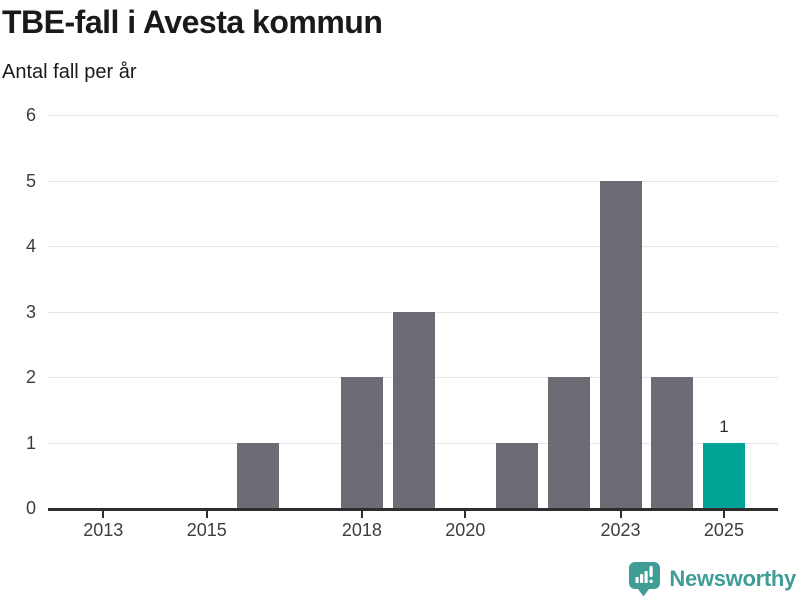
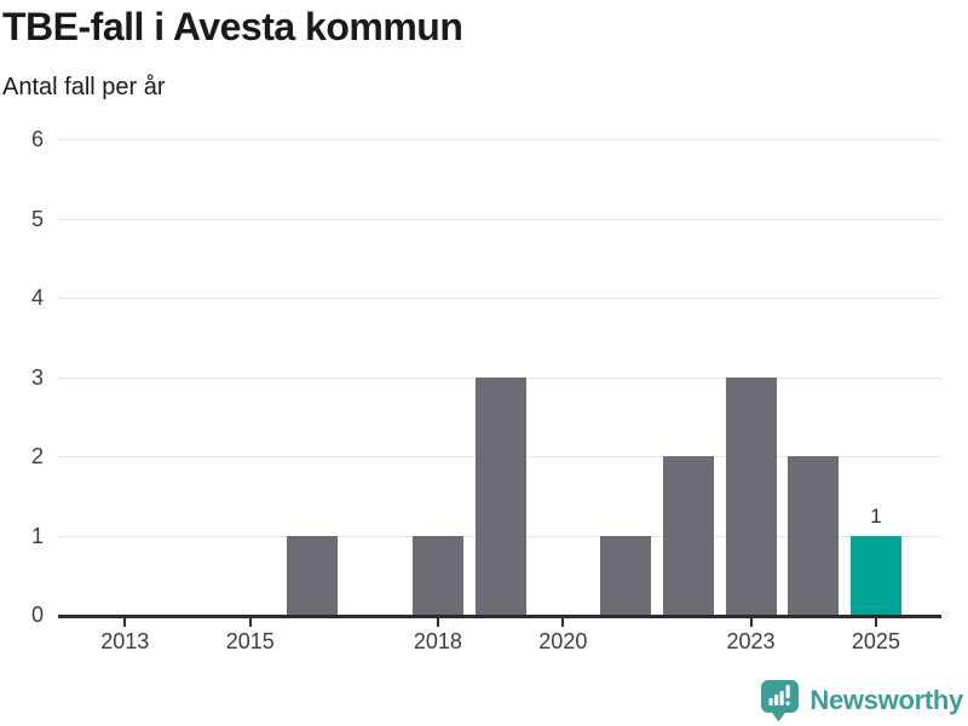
2018: 2 -> 1
2023: 5 -> 3
